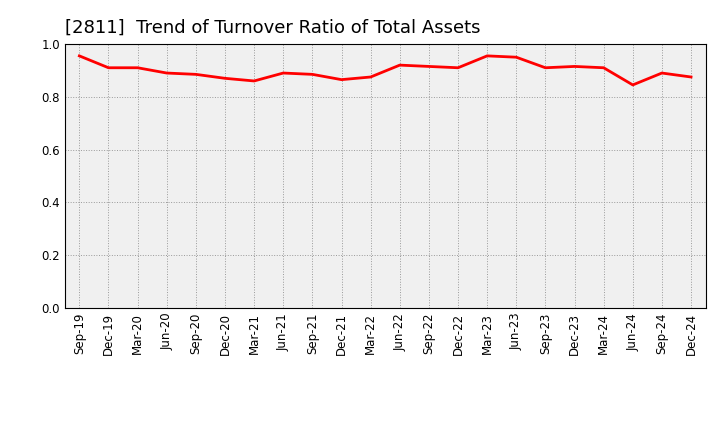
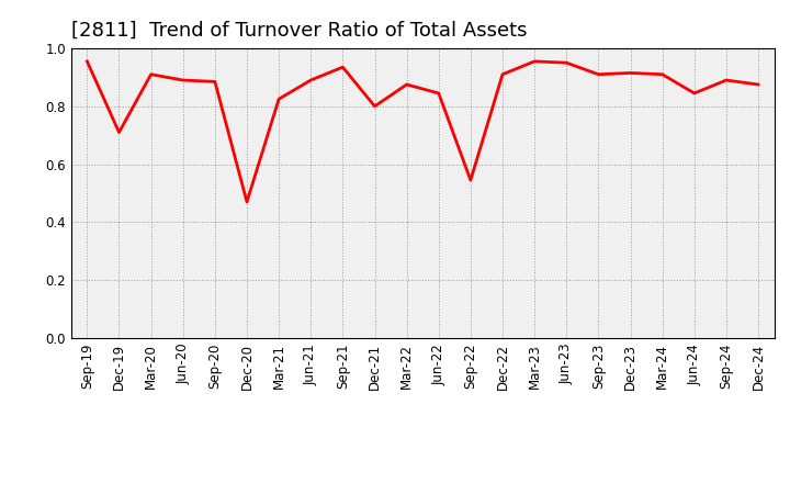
Dec-19: 0.910 -> 0.710
Dec-20: 0.870 -> 0.470
Mar-21: 0.860 -> 0.825
Sep-21: 0.885 -> 0.935
Dec-21: 0.865 -> 0.800
Jun-22: 0.920 -> 0.845
Sep-22: 0.915 -> 0.545
